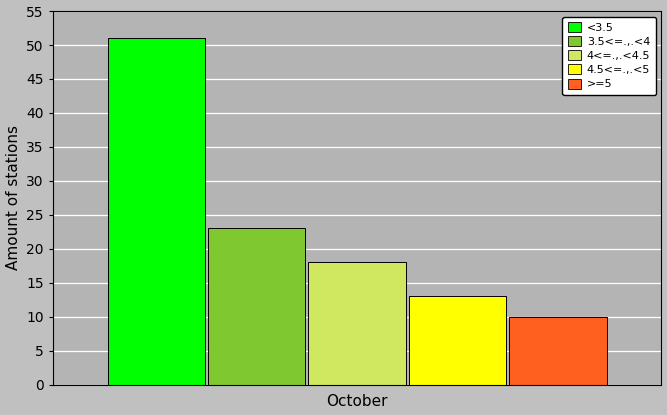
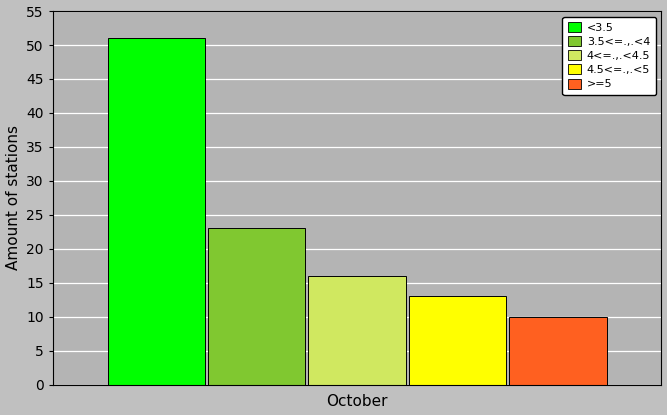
October: 18 -> 16
